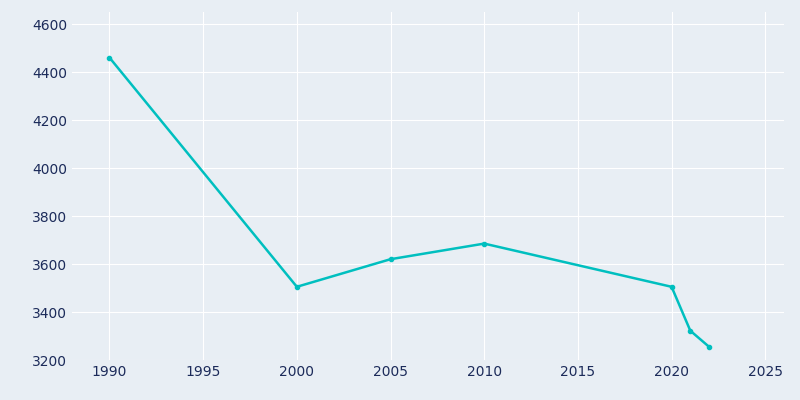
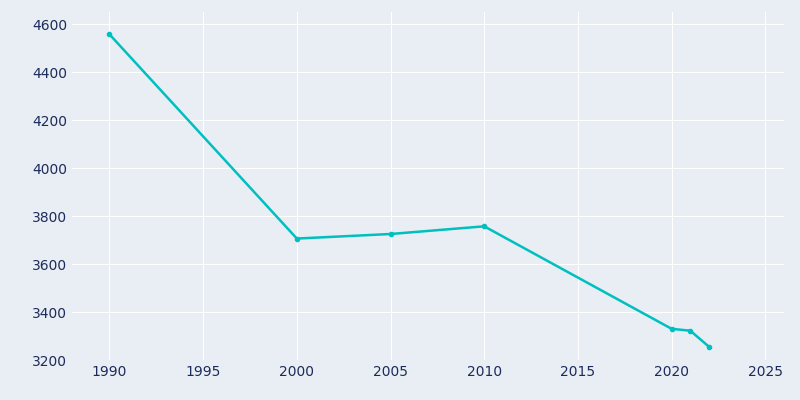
1990: 4460 -> 4557
2000: 3505 -> 3706
2005: 3620 -> 3725
2010: 3685 -> 3757
2020: 3505 -> 3330
